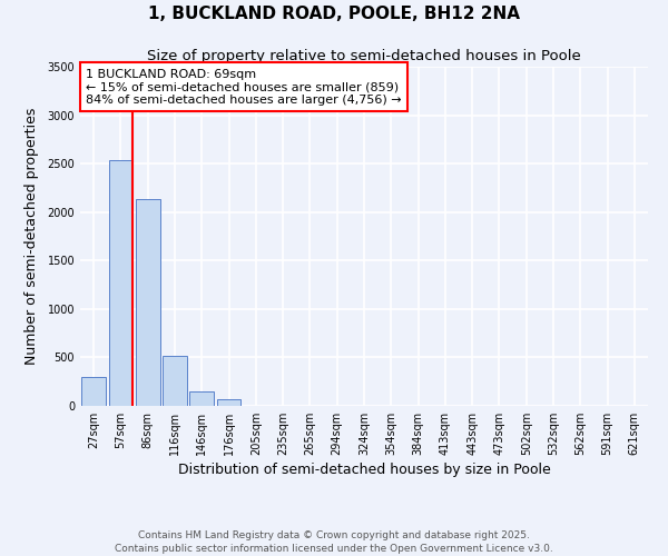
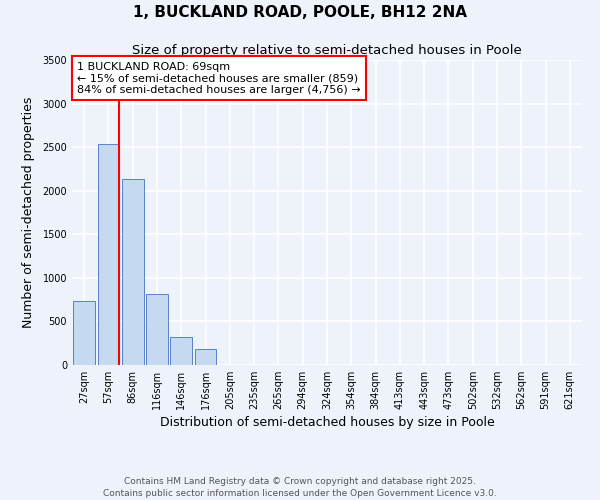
27sqm: 300 -> 740
116sqm: 520 -> 820
146sqm: 140 -> 320
176sqm: 60 -> 180
